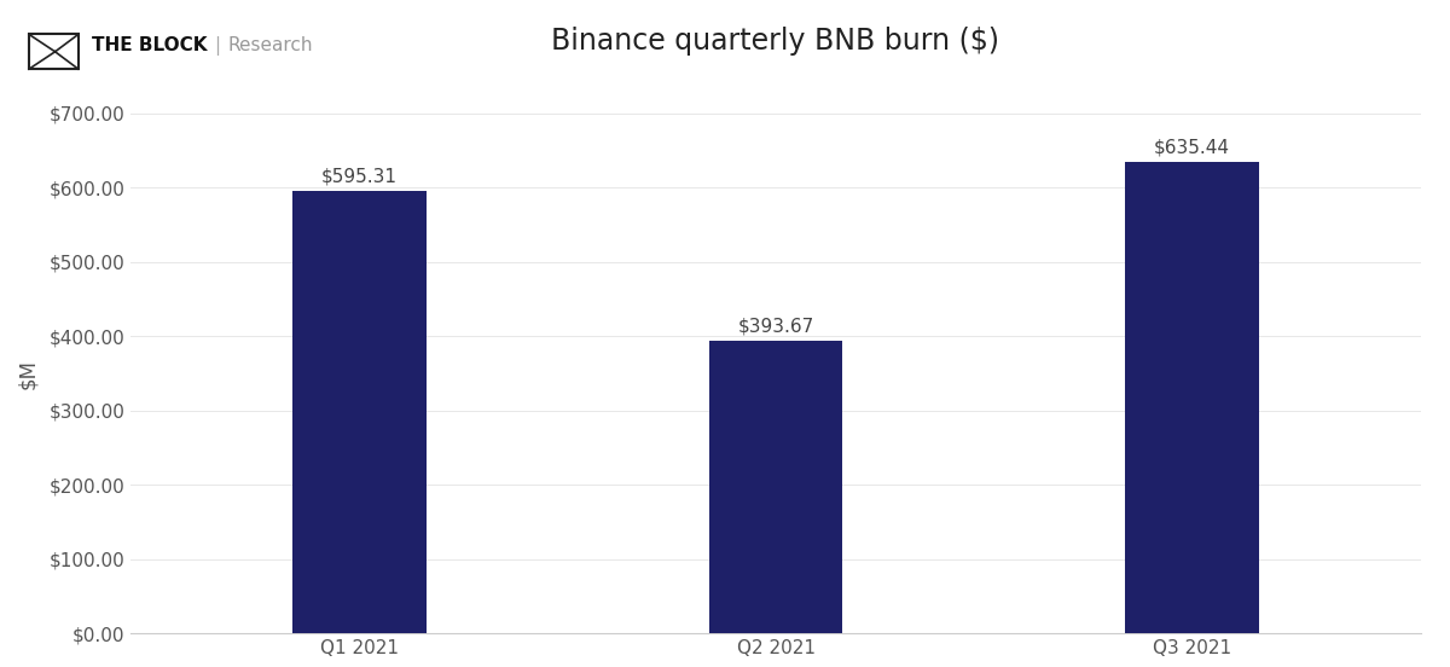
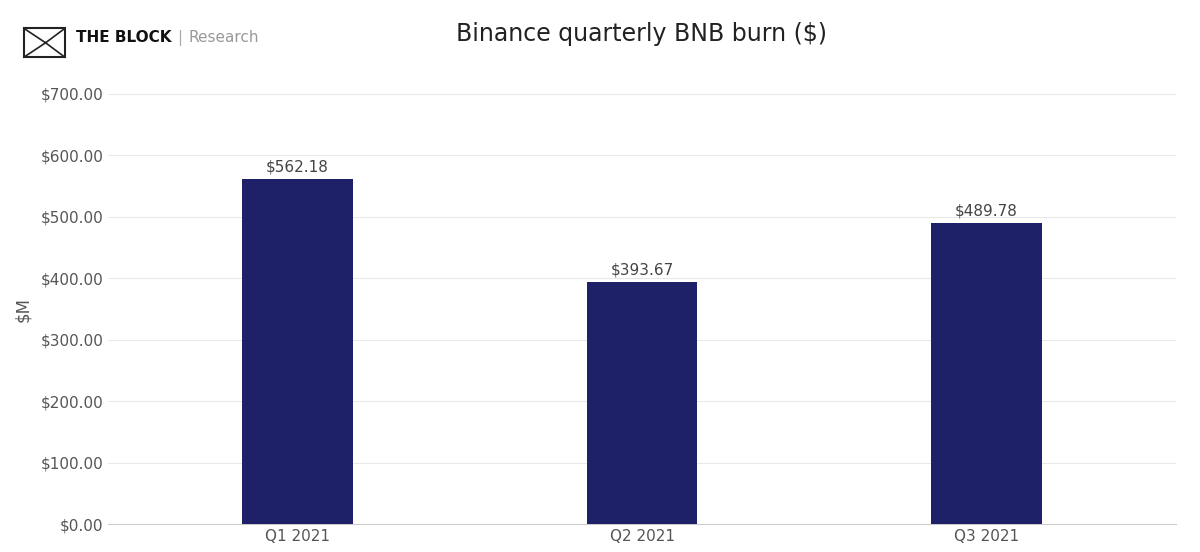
Q1 2021: $595.31 -> $562.18
Q3 2021: $635.44 -> $489.78
